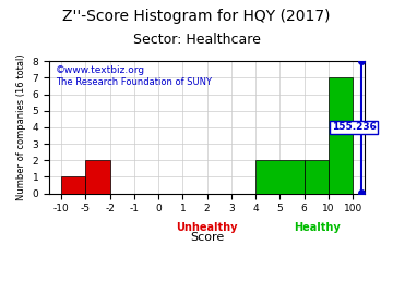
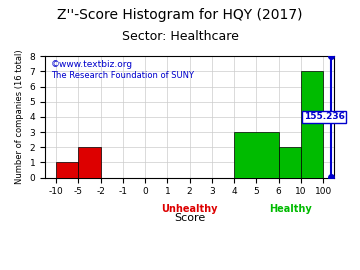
5: 2 -> 3
